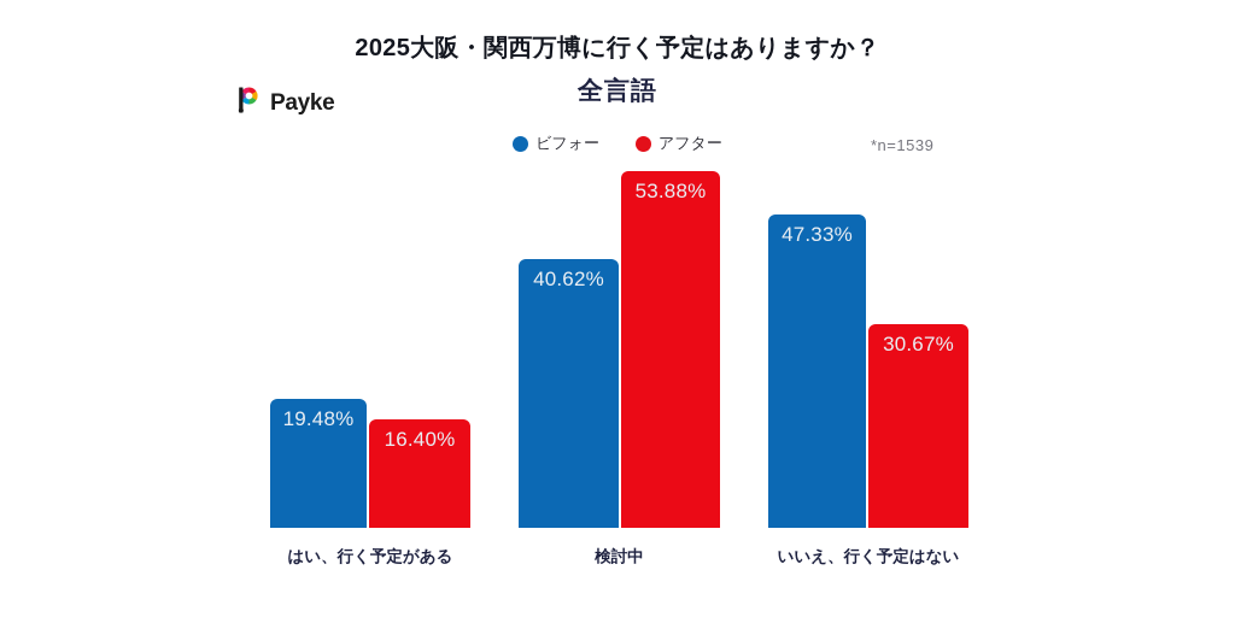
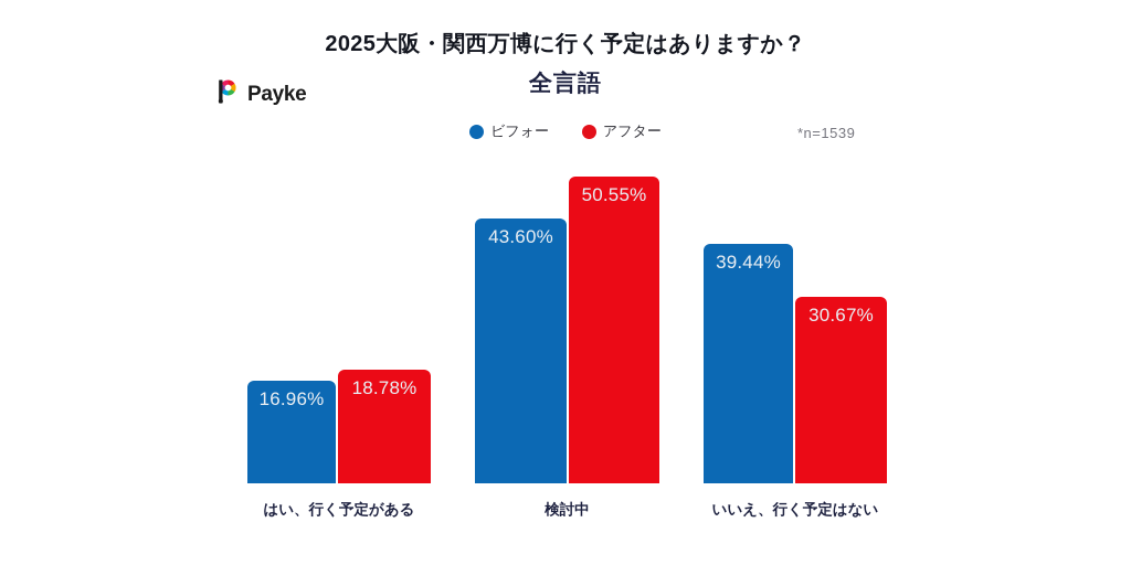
ビフォー/はい、行く予定がある: 19.48% -> 16.96%
アフター/はい、行く予定がある: 16.40% -> 18.78%
ビフォー/検討中: 40.62% -> 43.60%
アフター/検討中: 53.88% -> 50.55%
ビフォー/いいえ、行く予定はない: 47.33% -> 39.44%
